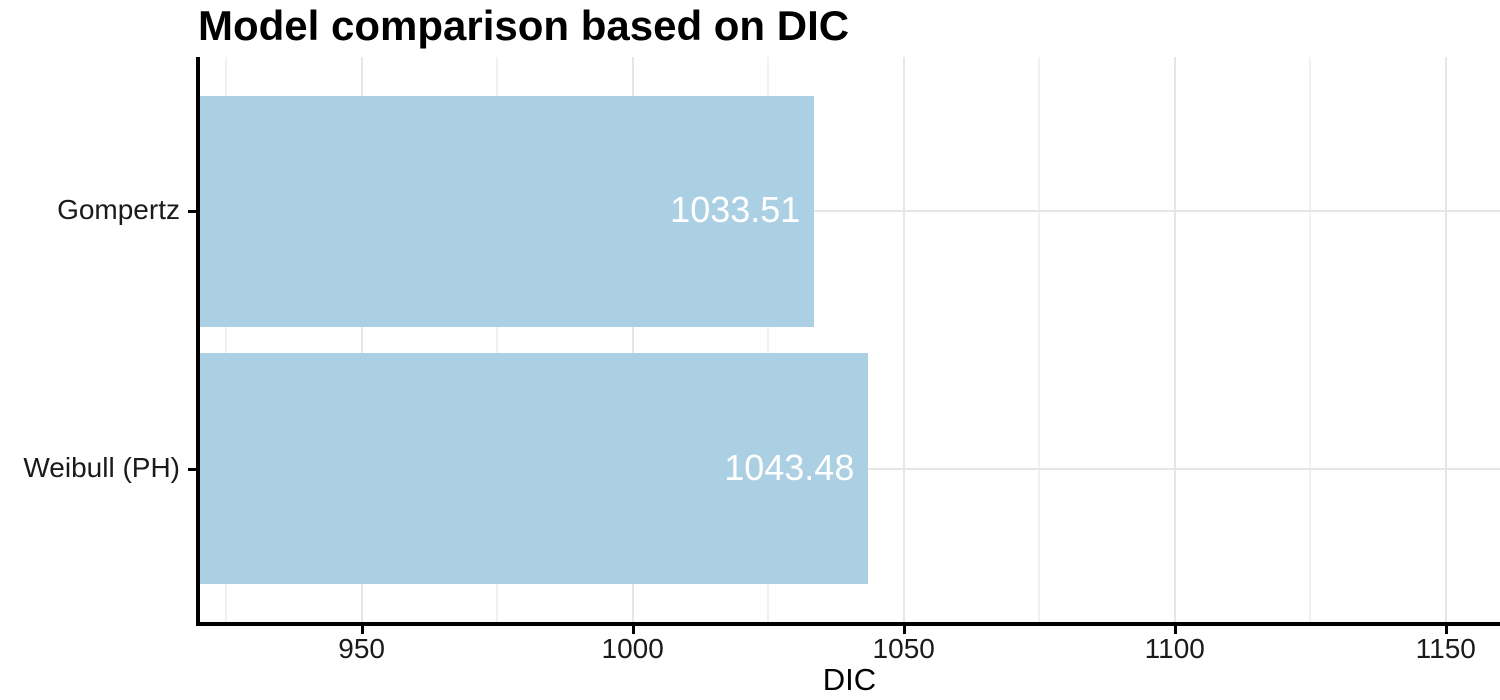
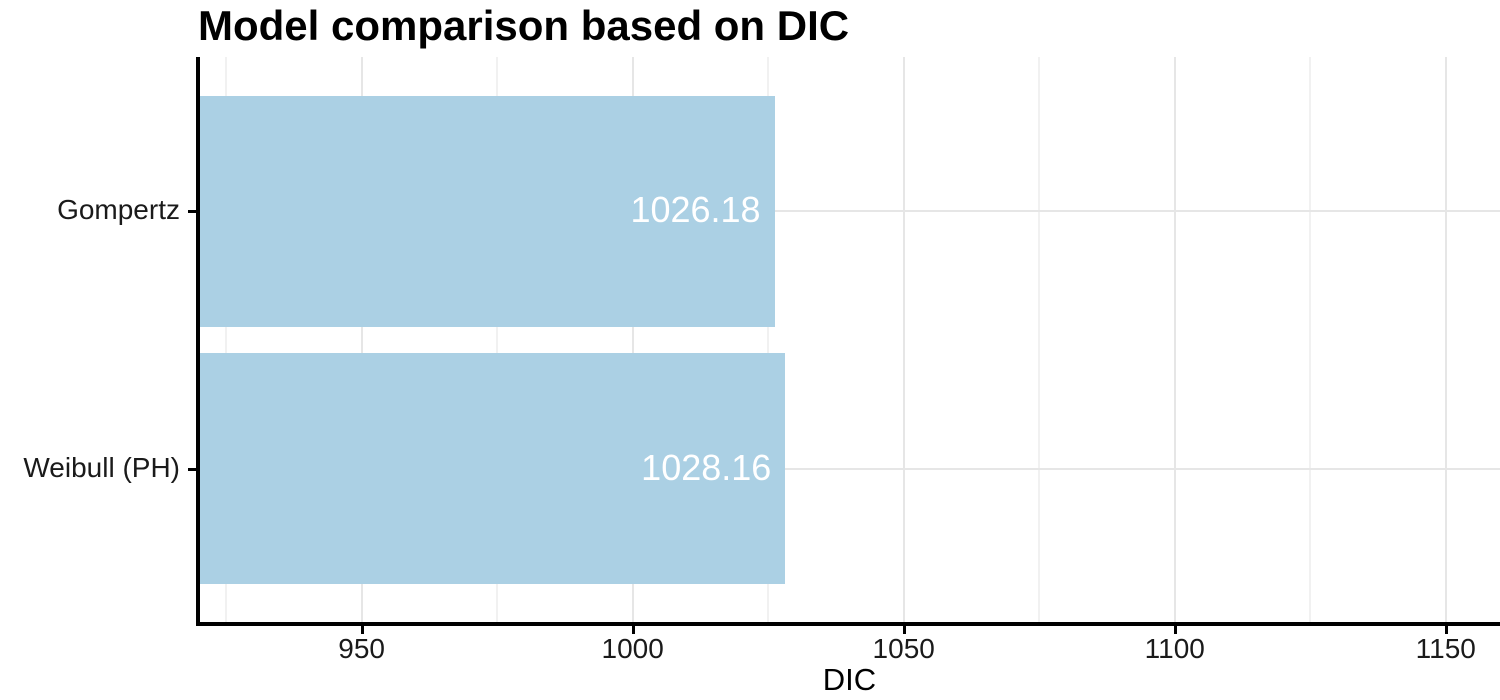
Gompertz: 1033.51 -> 1026.18
Weibull (PH): 1043.48 -> 1028.16
